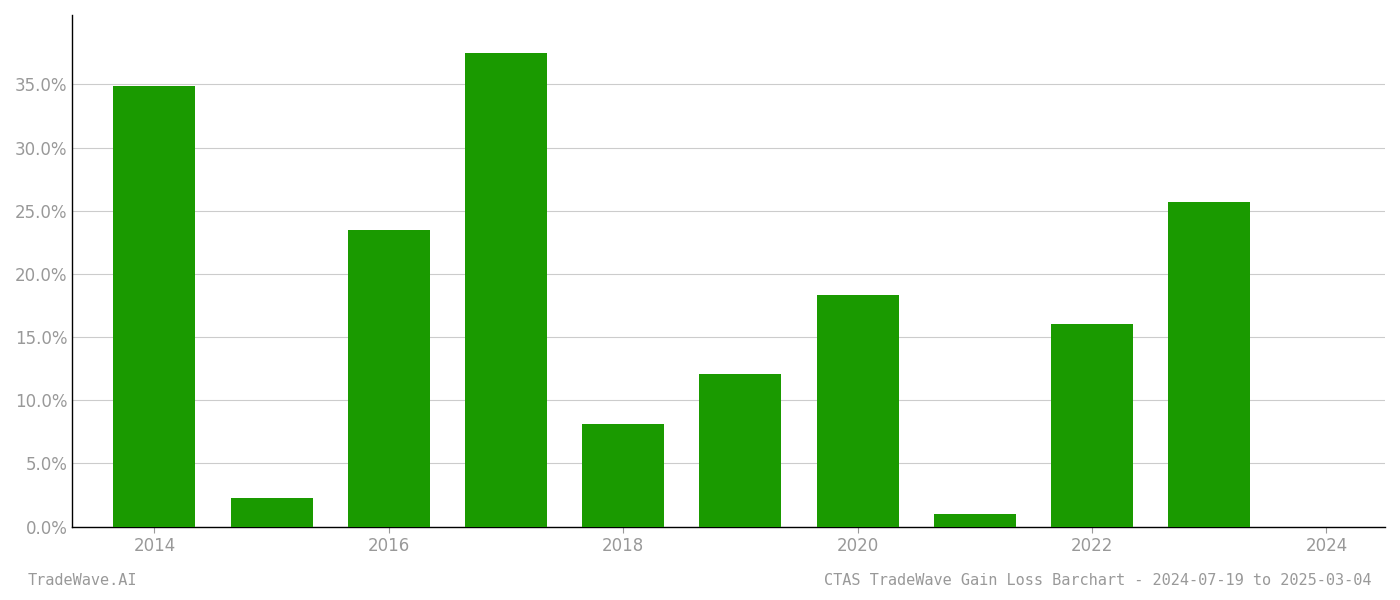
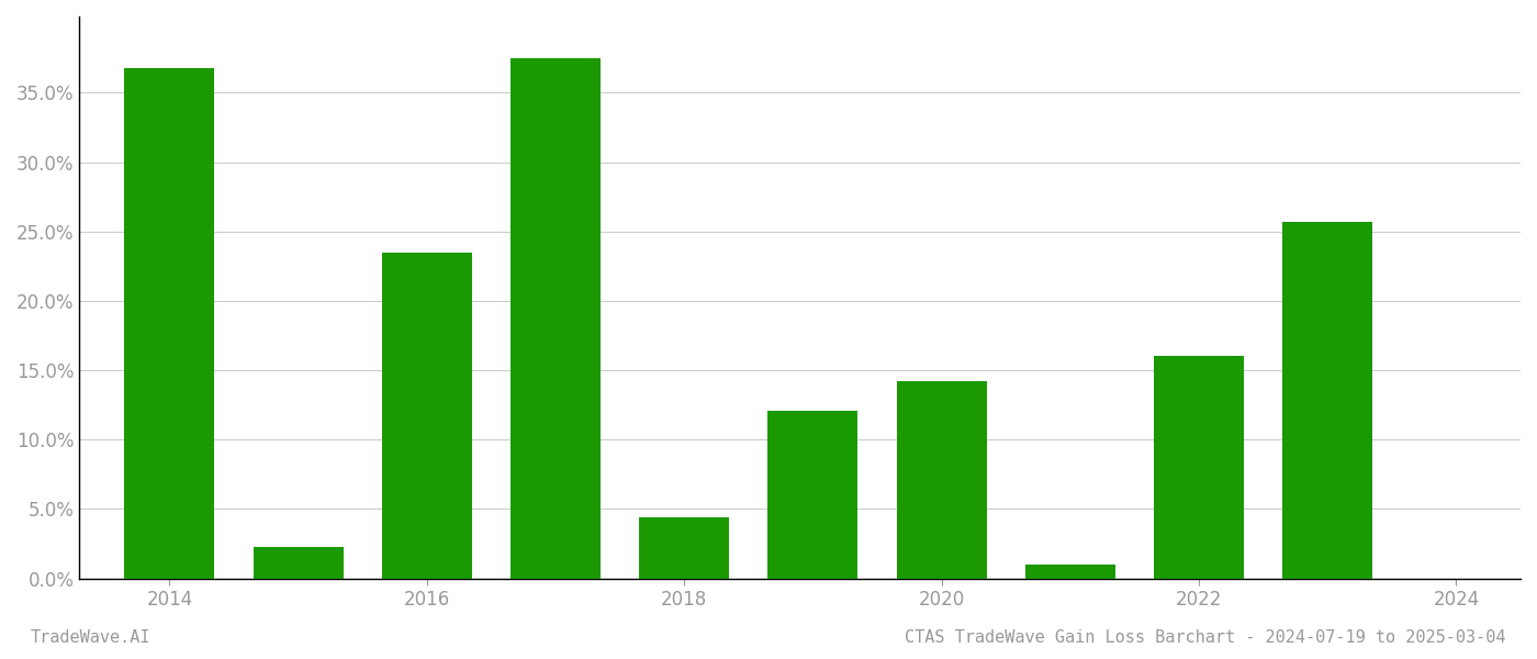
2014: 34.9% -> 36.8%
2018: 8.1% -> 4.4%
2020: 18.3% -> 14.2%
